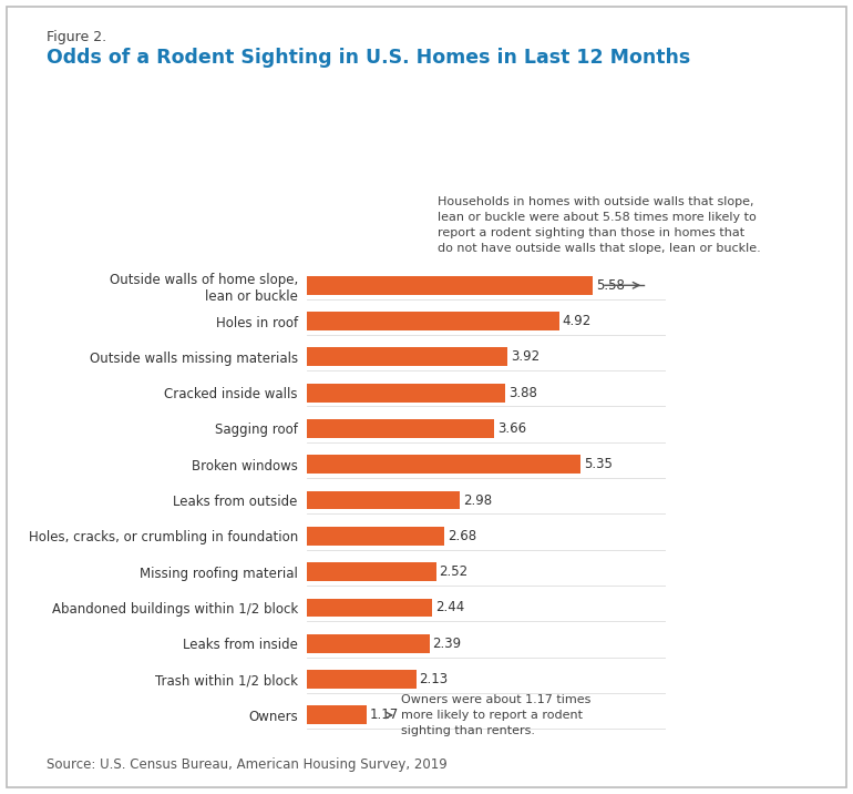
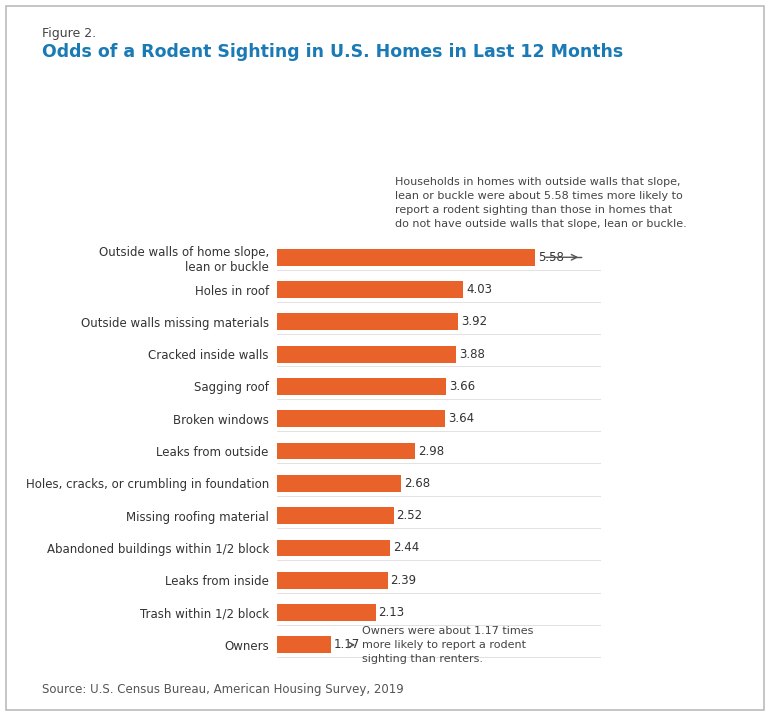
Holes in roof: 4.92 -> 4.03
Broken windows: 5.35 -> 3.64
